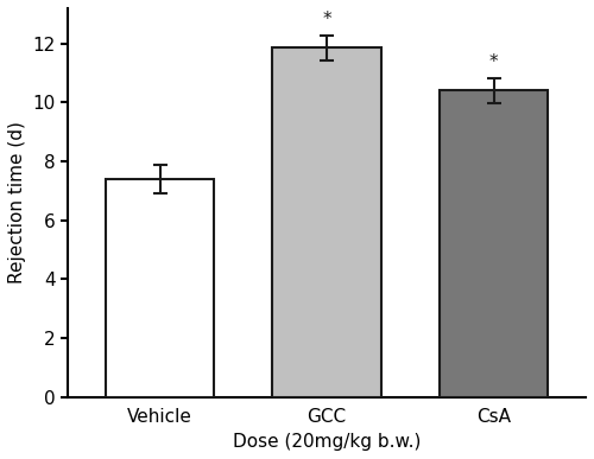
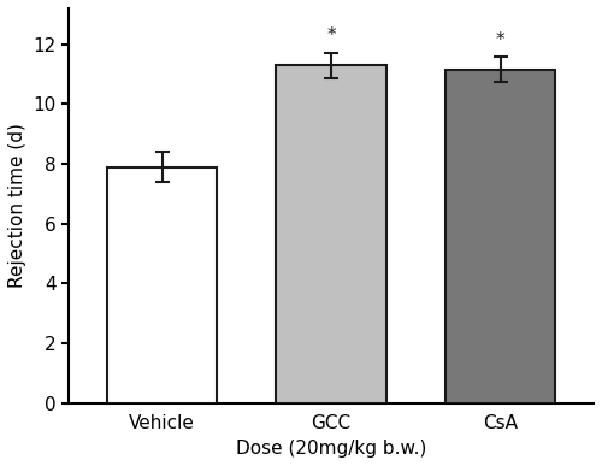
Vehicle: 7.40 -> 7.90
GCC: 11.85 -> 11.30
CsA: 10.40 -> 11.15
